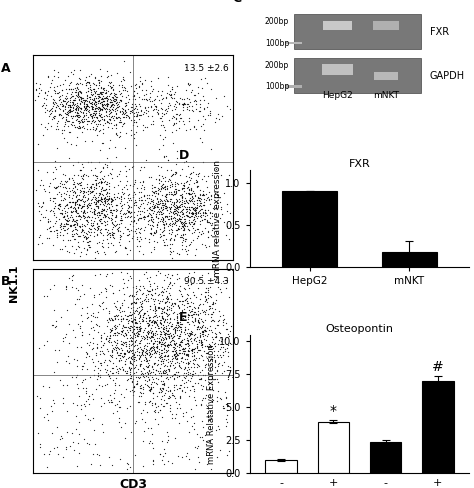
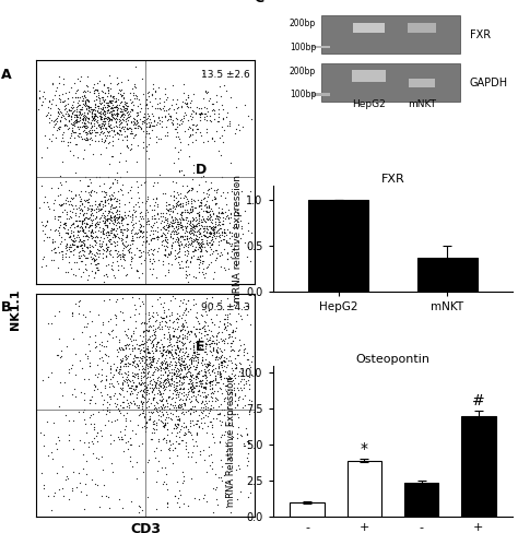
FXR/HepG2: 0.90 -> 1.00
FXR/mNKT: 0.18 -> 0.37
